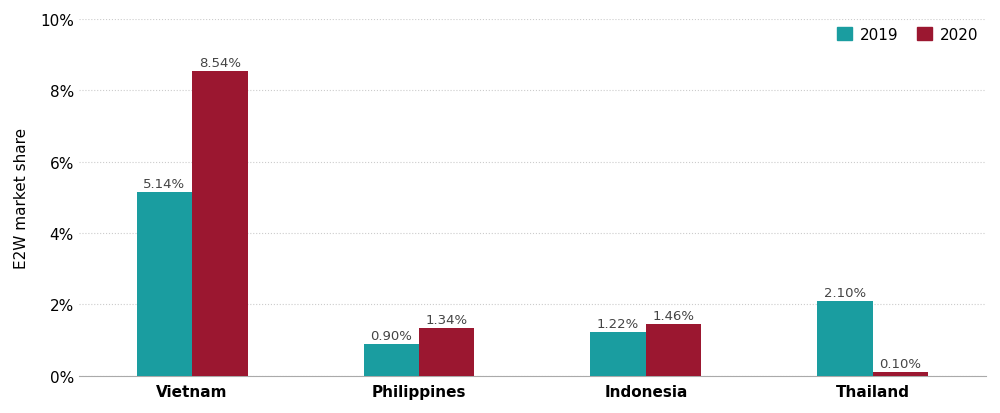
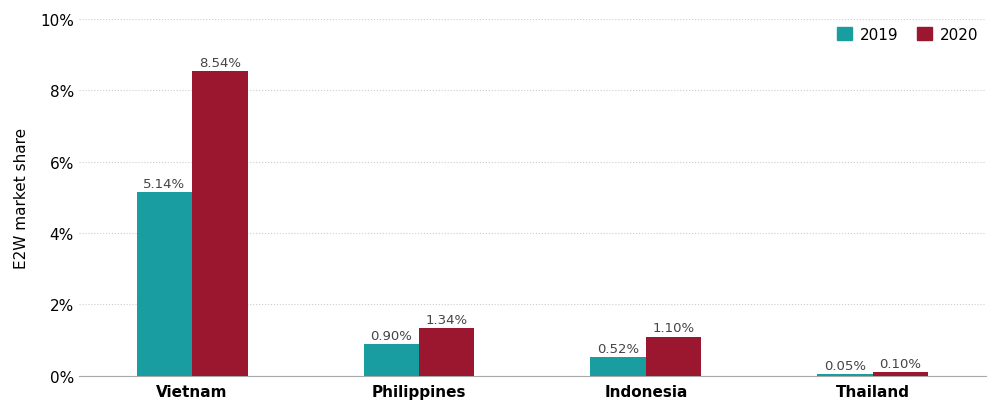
2019/Indonesia: 1.22% -> 0.52%
2020/Indonesia: 1.46% -> 1.10%
2019/Thailand: 2.10% -> 0.05%
